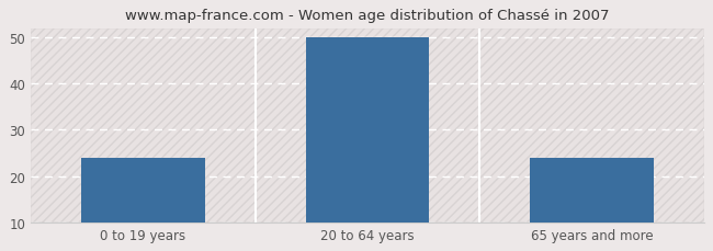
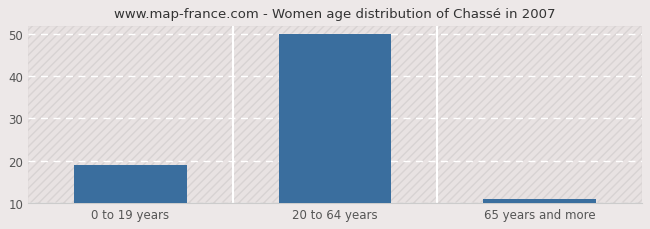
0 to 19 years: 24 -> 19
65 years and more: 24 -> 11
